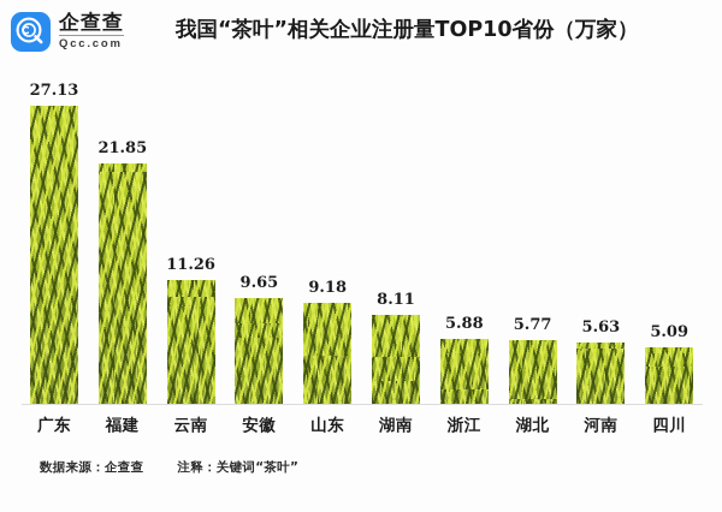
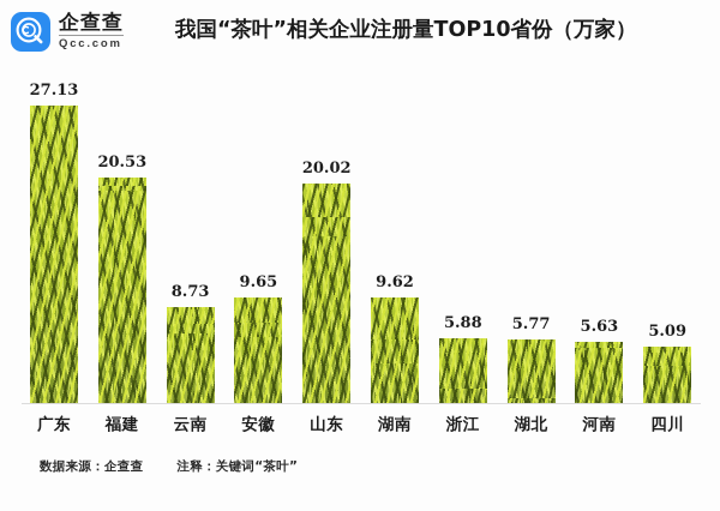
福建: 21.85 -> 20.53
云南: 11.26 -> 8.73
山东: 9.18 -> 20.02
湖南: 8.11 -> 9.62
